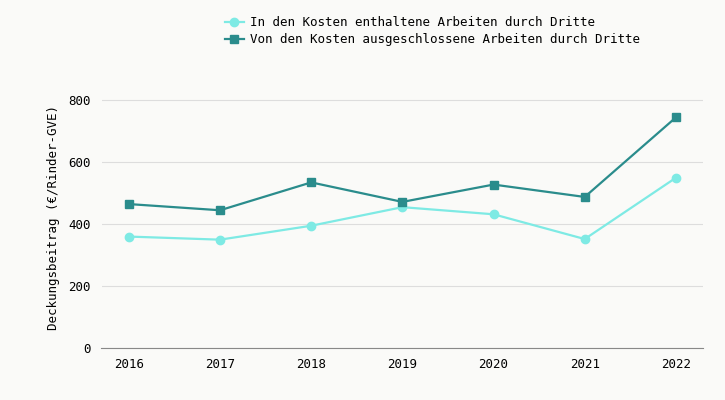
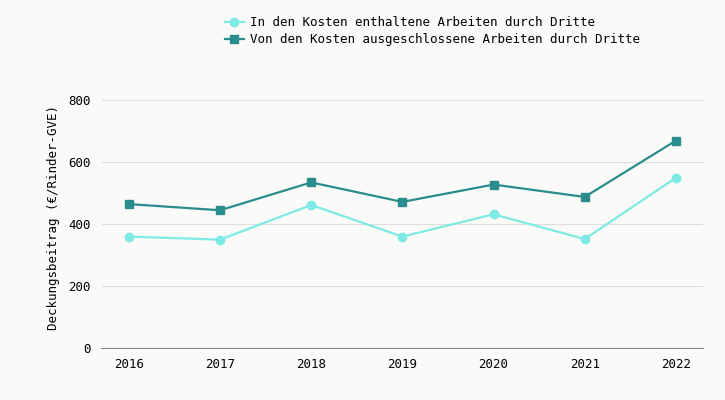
In den Kosten enthaltene Arbeiten durch Dritte/2018: 395 -> 462
In den Kosten enthaltene Arbeiten durch Dritte/2019: 455 -> 360
Von den Kosten ausgeschlossene Arbeiten durch Dritte/2022: 745 -> 670
